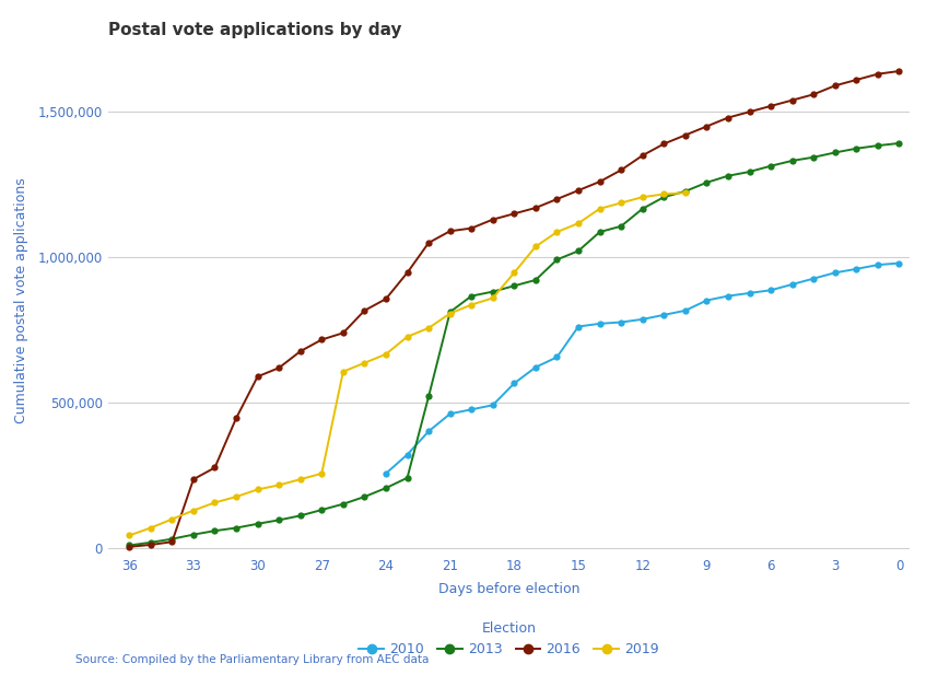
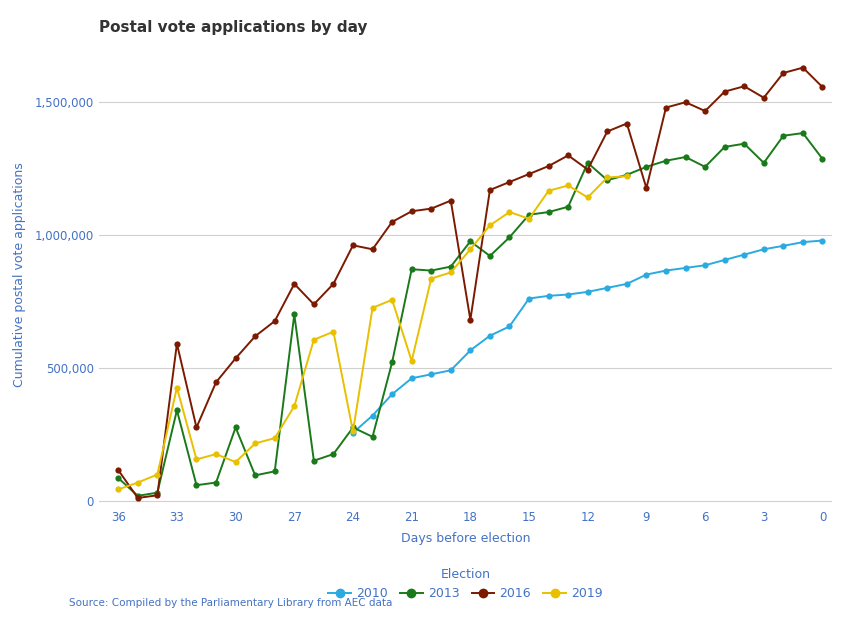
2013/36: 8,000 -> 85,000
2016/36: 3,000 -> 115,000
2013/33: 45,000 -> 340,000
2016/33: 235,000 -> 590,000
2019/33: 128,000 -> 425,000
2013/30: 82,000 -> 275,000
2016/30: 588,000 -> 535,000
2019/30: 200,000 -> 145,000
2013/27: 130,000 -> 700,000
2016/27: 715,000 -> 815,000
2019/27: 255,000 -> 355,000
2013/24: 205,000 -> 275,000
2016/24: 855,000 -> 960,000
2019/24: 665,000 -> 260,000
2013/21: 810,000 -> 870,000
2019/21: 805,000 -> 525,000
2013/18: 900,000 -> 975,000
2016/18: 1,148,000 -> 680,000
2013/15: 1,020,000 -> 1,075,000
2019/15: 1,115,000 -> 1,060,000
2013/12: 1,165,000 -> 1,270,000
2016/12: 1,348,000 -> 1,245,000
2019/12: 1,205,000 -> 1,140,000
2016/9: 1,448,000 -> 1,175,000
2013/6: 1,312,000 -> 1,255,000
2016/6: 1,518,000 -> 1,465,000
2013/3: 1,358,000 -> 1,270,000
2016/3: 1,588,000 -> 1,515,000
2013/0: 1,390,000 -> 1,285,000
2016/0: 1,638,000 -> 1,555,000
